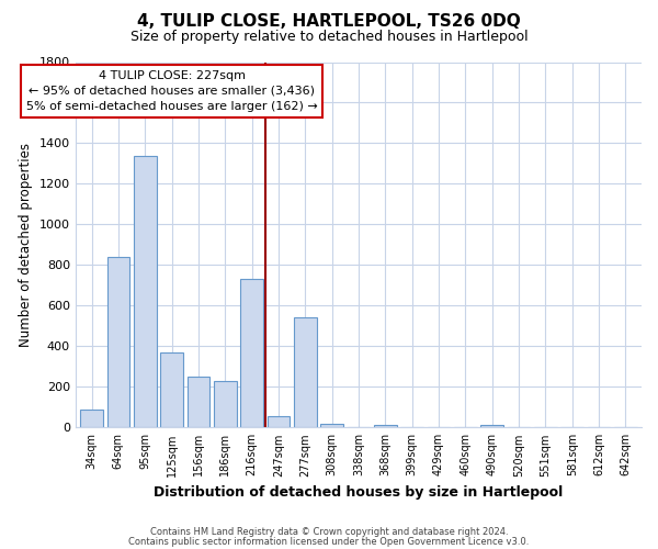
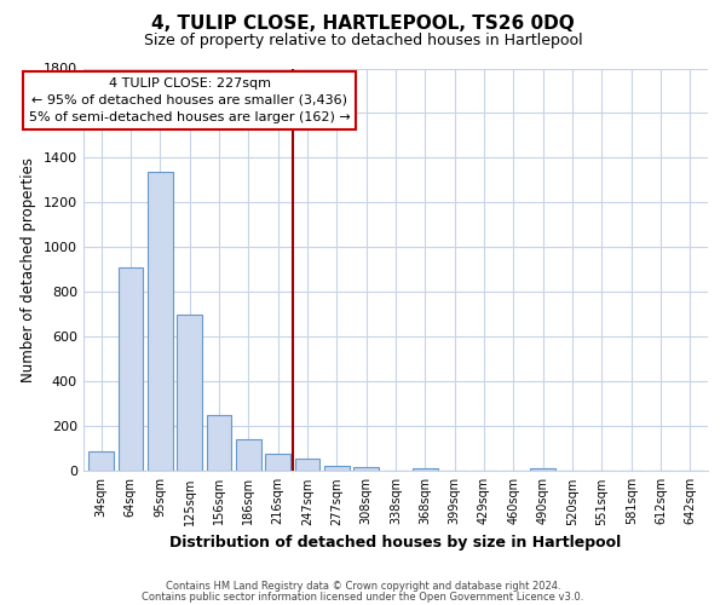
64sqm: 840 -> 910
125sqm: 370 -> 700
186sqm: 230 -> 140
216sqm: 730 -> 80
277sqm: 540 -> 20
